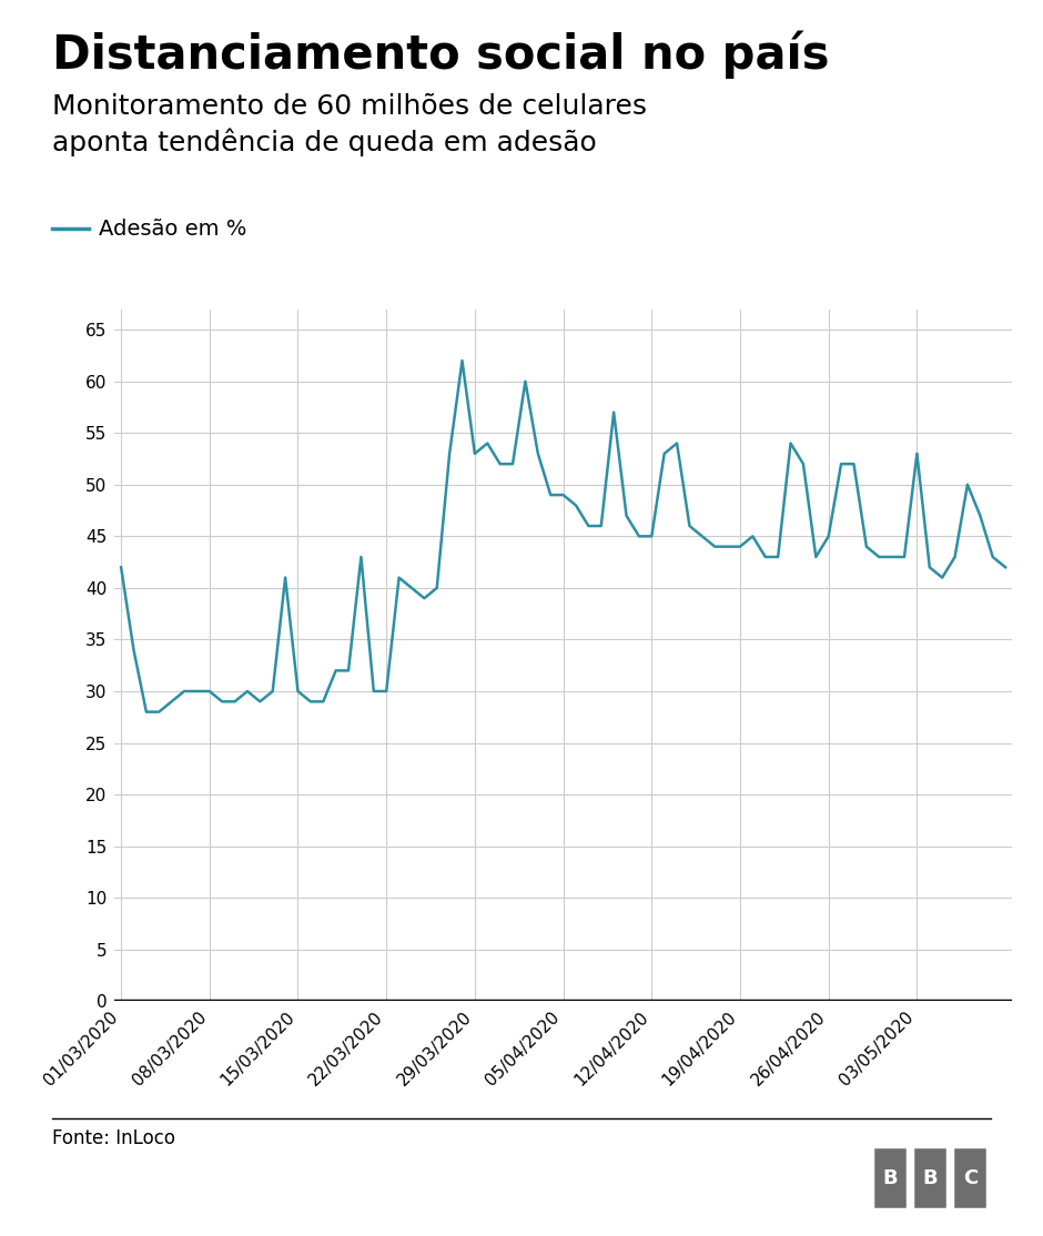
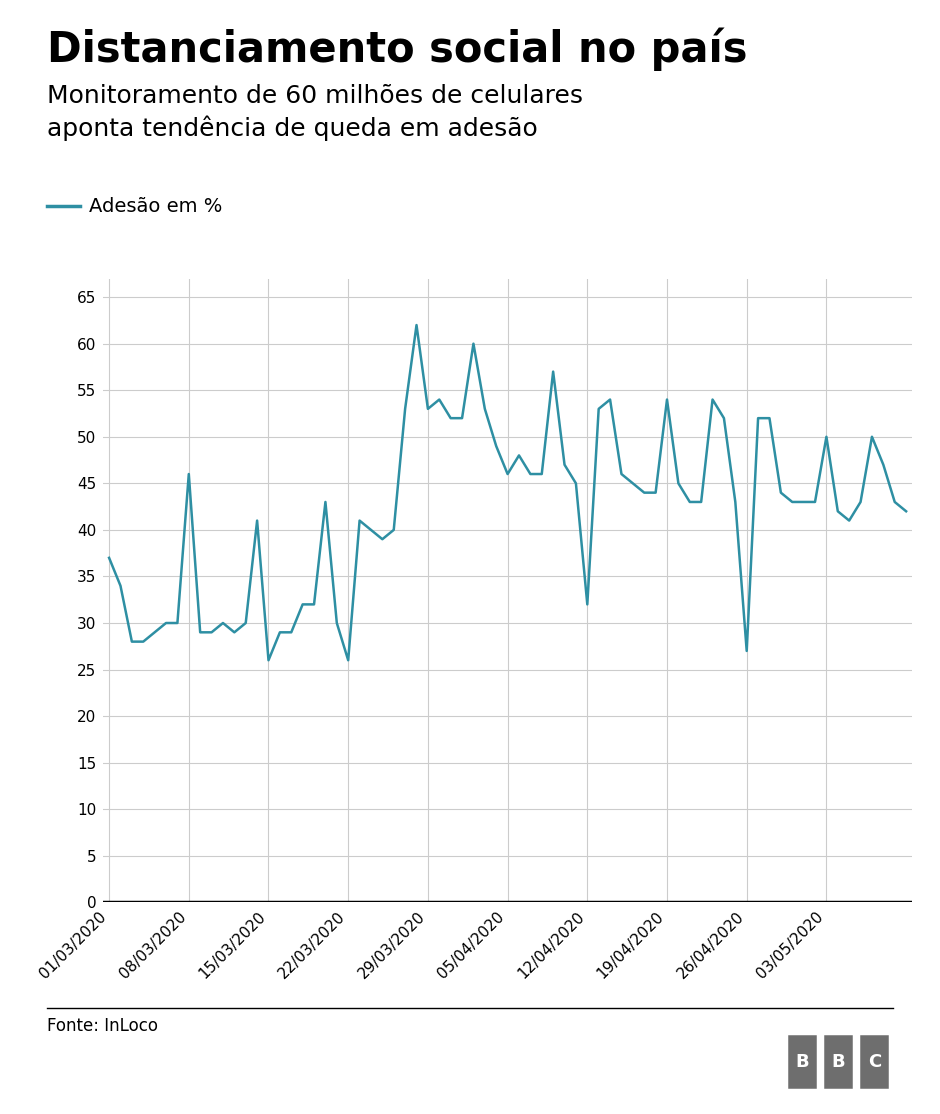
01/03/2020: 42 -> 37
08/03/2020: 30 -> 46
15/03/2020: 30 -> 26
22/03/2020: 30 -> 26
05/04/2020: 49 -> 46
12/04/2020: 45 -> 32
19/04/2020: 44 -> 54
26/04/2020: 45 -> 27
03/05/2020: 53 -> 50
